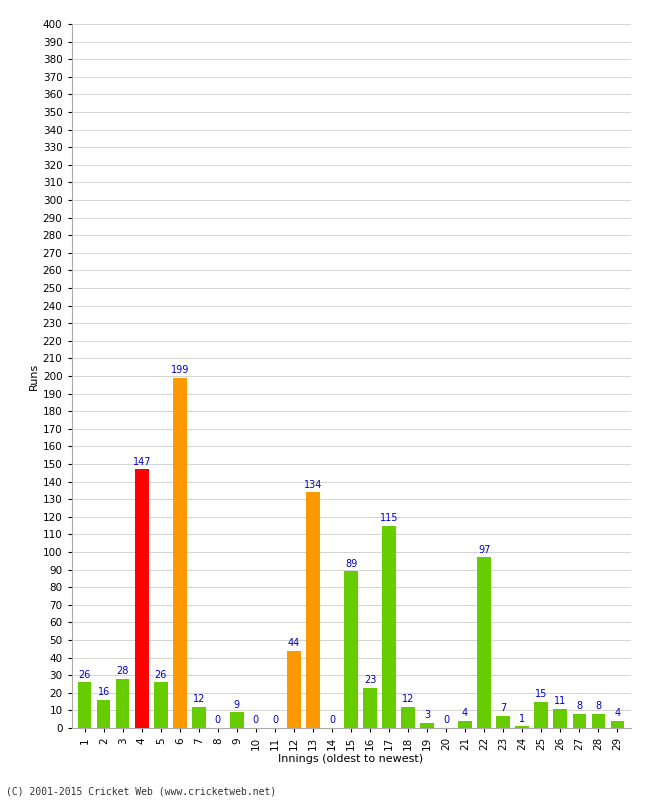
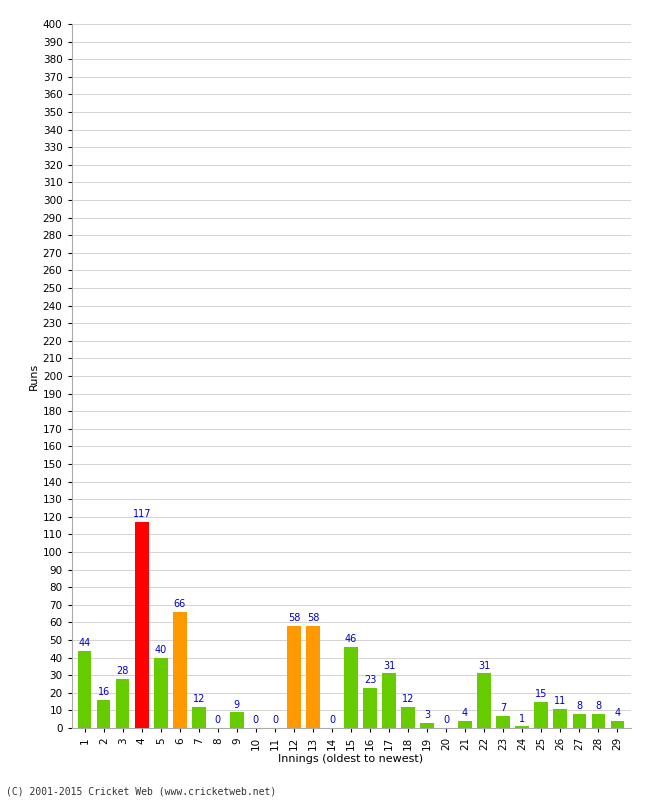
1: 26 -> 44
4: 147 -> 117
5: 26 -> 40
6: 199 -> 66
12: 44 -> 58
13: 134 -> 58
15: 89 -> 46
17: 115 -> 31
22: 97 -> 31
